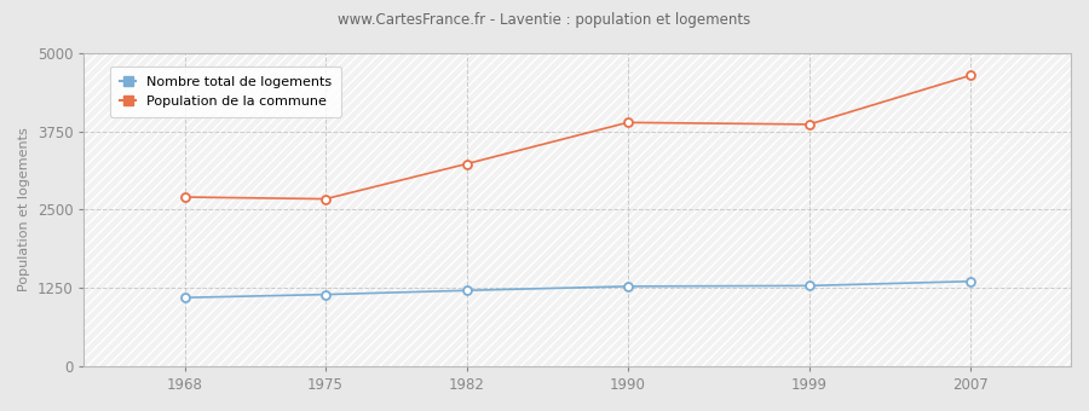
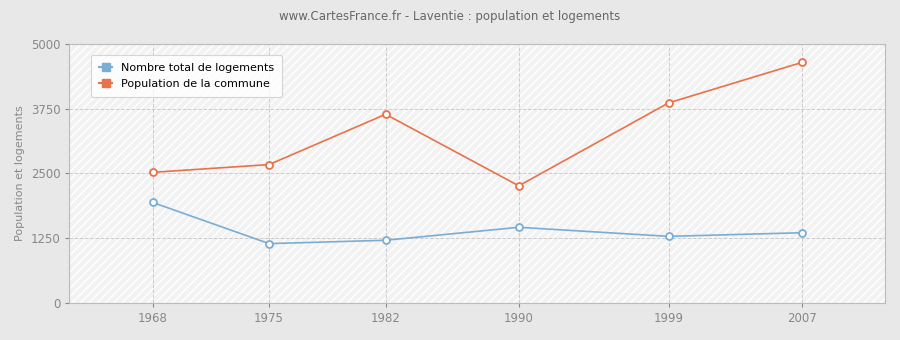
Nombre total de logements/1968: 1100 -> 1940
Population de la commune/1968: 2700 -> 2520
Population de la commune/1982: 3230 -> 3640
Nombre total de logements/1990: 1280 -> 1460
Population de la commune/1990: 3890 -> 2260
